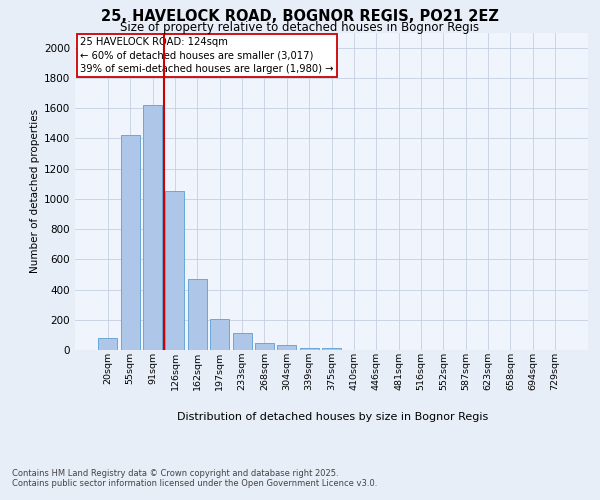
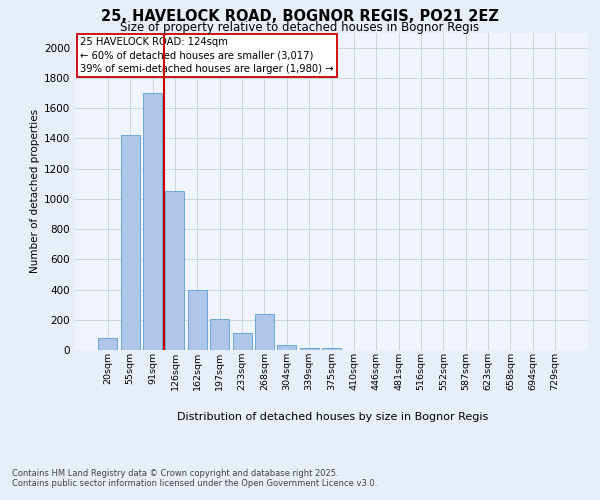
91sqm: 1620 -> 1700
162sqm: 470 -> 400
268sqm: 40 -> 240
